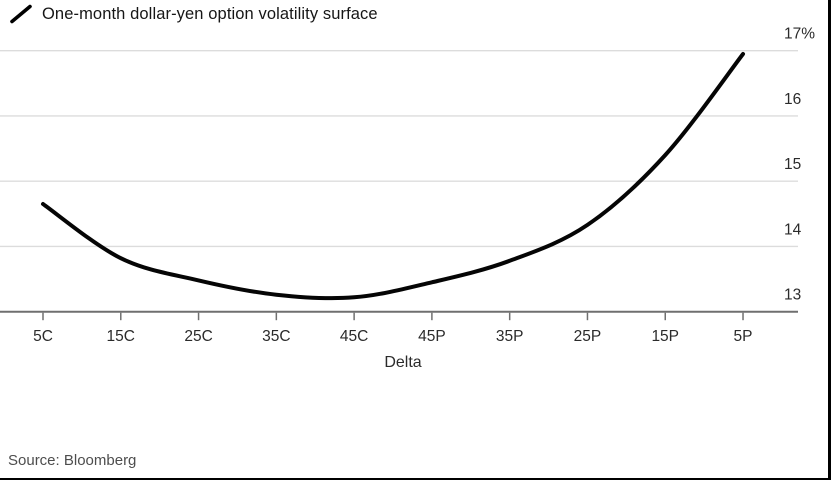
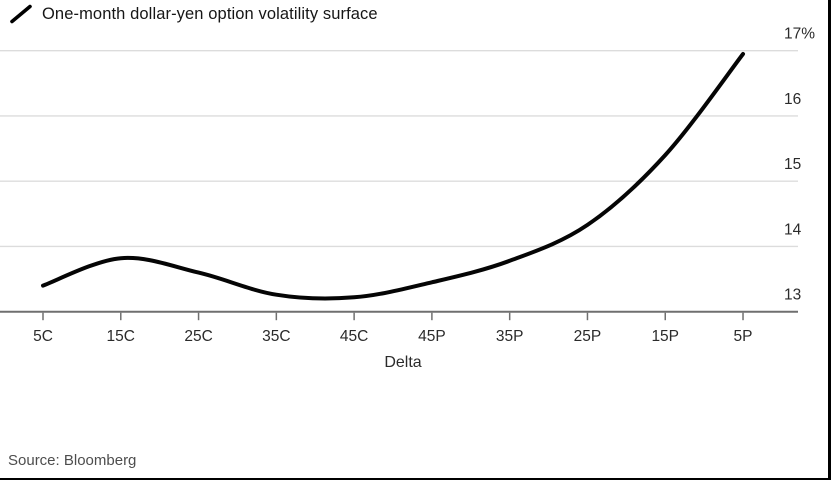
5C: 14.7% -> 13.4%
25C: 13.5% -> 13.6%
